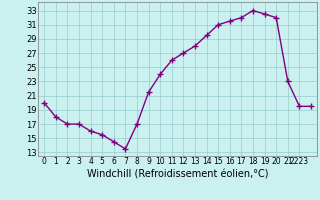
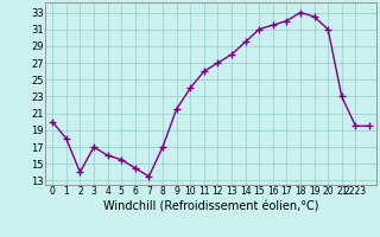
2: 17.0 -> 14.0
20: 32.0 -> 31.0
